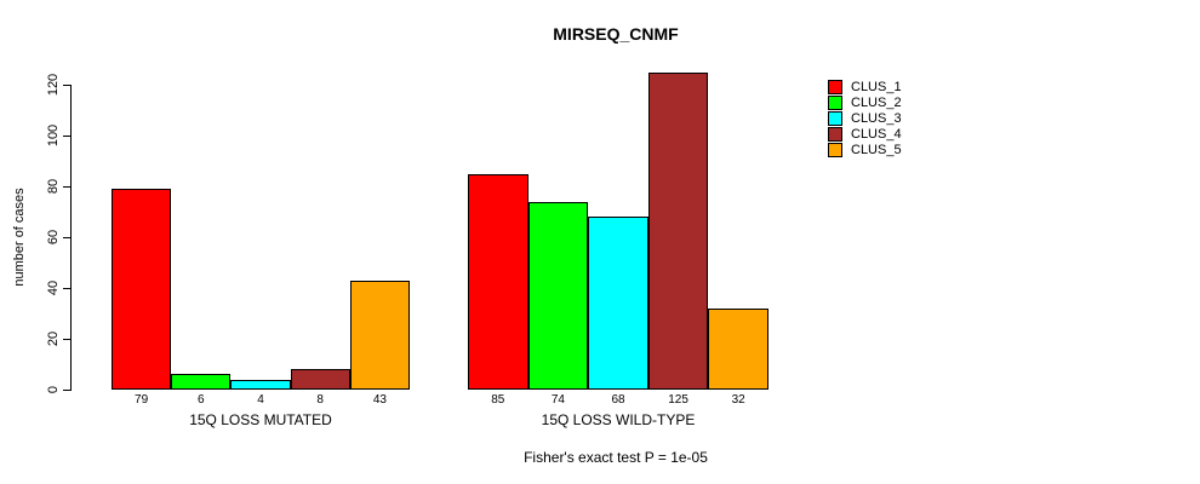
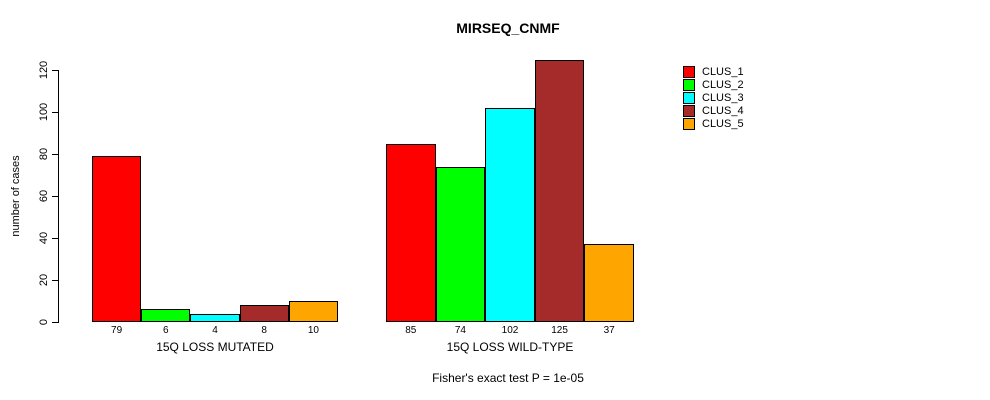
CLUS_5/15Q LOSS MUTATED: 43 -> 10
CLUS_3/15Q LOSS WILD-TYPE: 68 -> 102
CLUS_5/15Q LOSS WILD-TYPE: 32 -> 37
